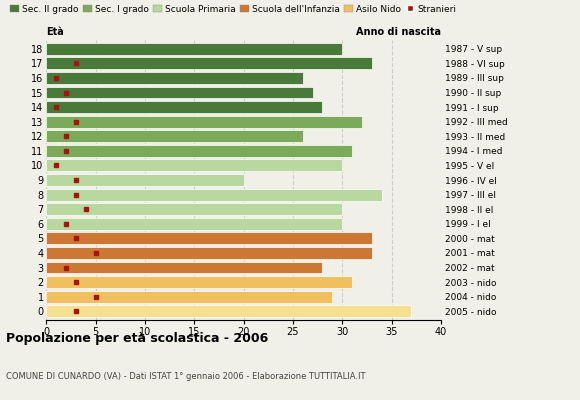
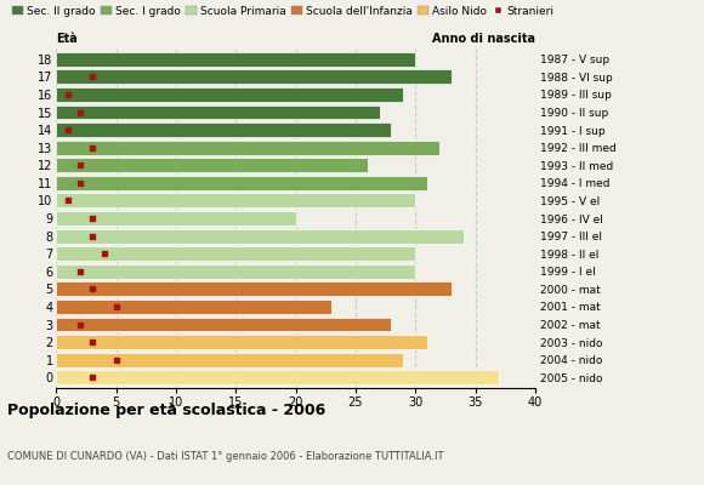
16: 26 -> 29
4: 33 -> 23
